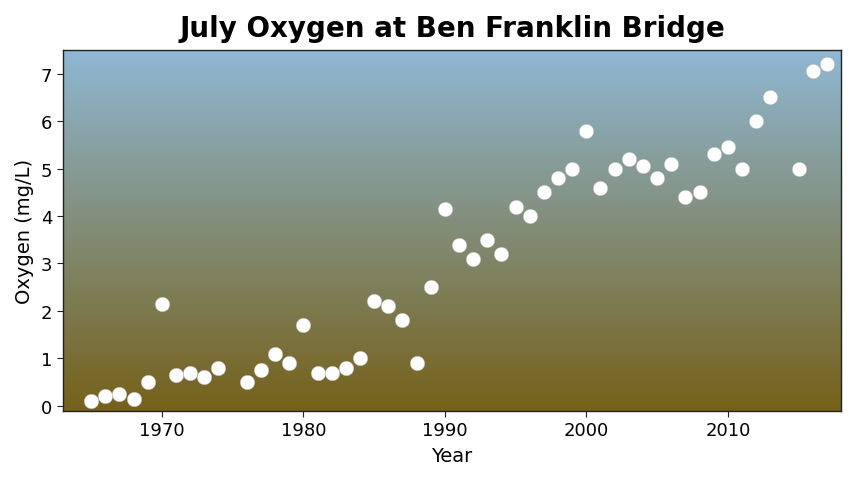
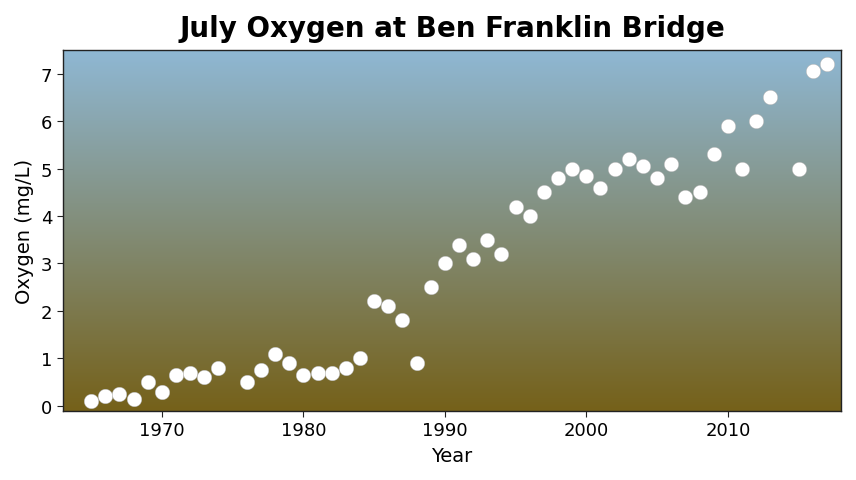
1970: 2.15 -> 0.30
1980: 1.70 -> 0.65
1990: 4.15 -> 3.00
2000: 5.80 -> 4.85
2010: 5.45 -> 5.90
